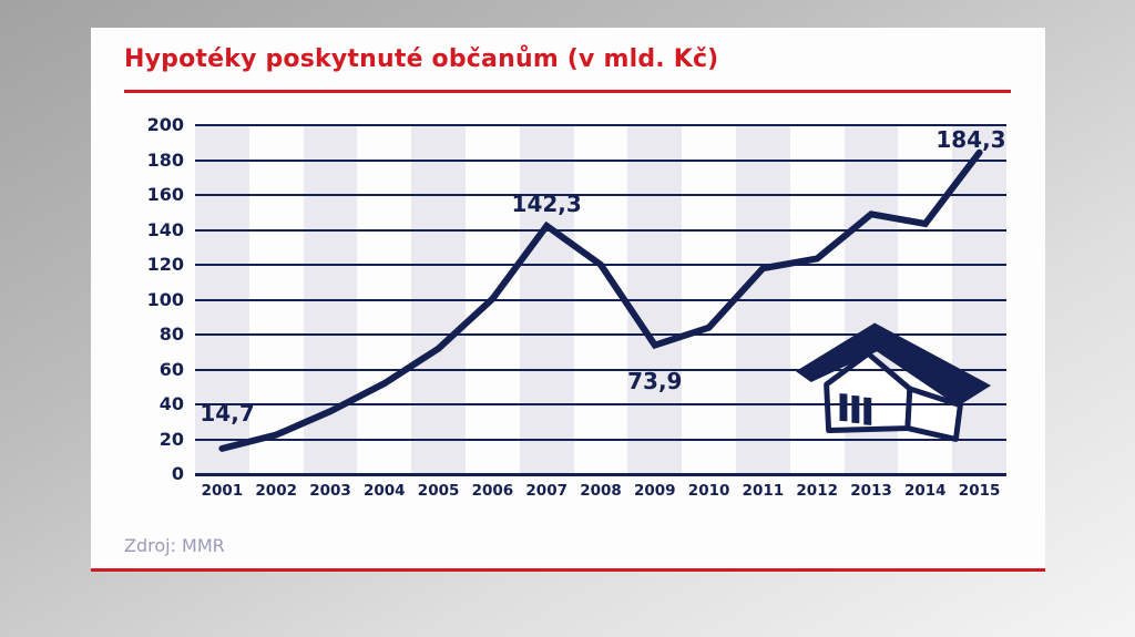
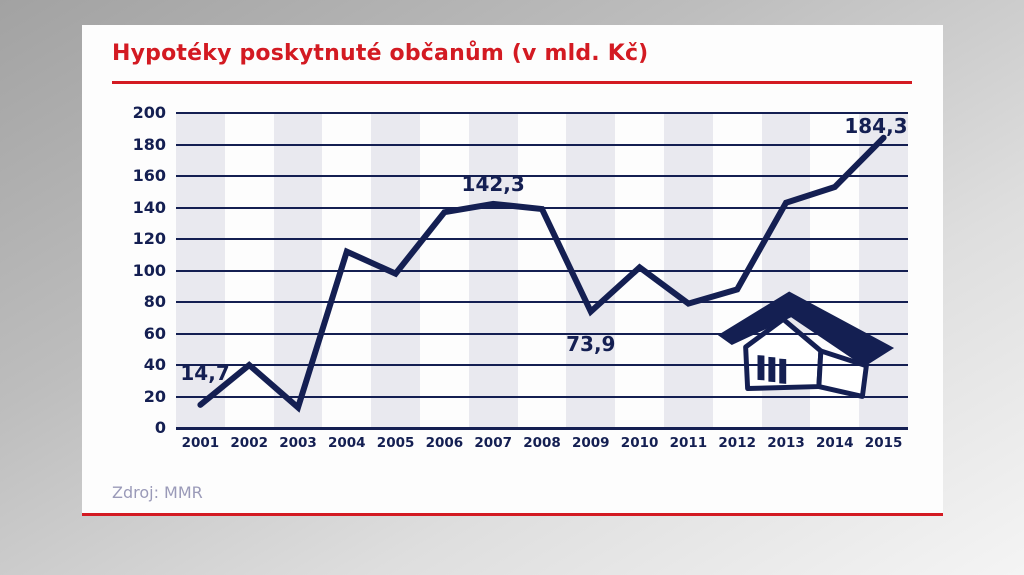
2002: 22 -> 40
2003: 36 -> 13
2004: 52 -> 112
2005: 72 -> 98
2006: 100 -> 137
2008: 120 -> 139
2010: 84 -> 102
2011: 118 -> 79
2012: 124 -> 88
2013: 149 -> 143
2014: 144 -> 153
